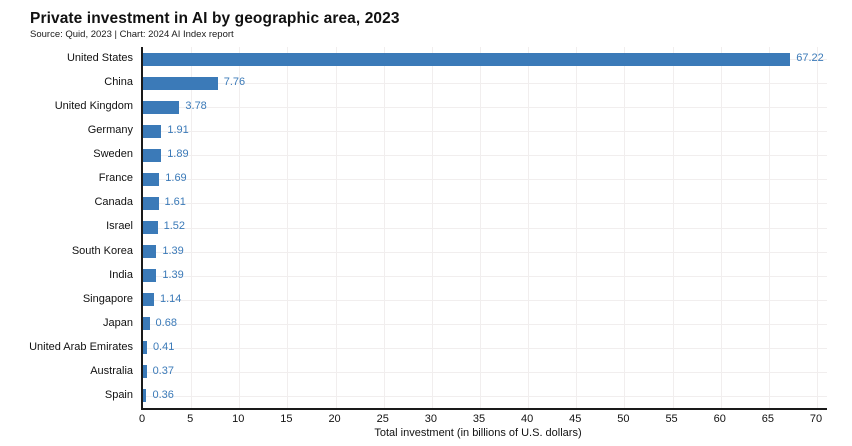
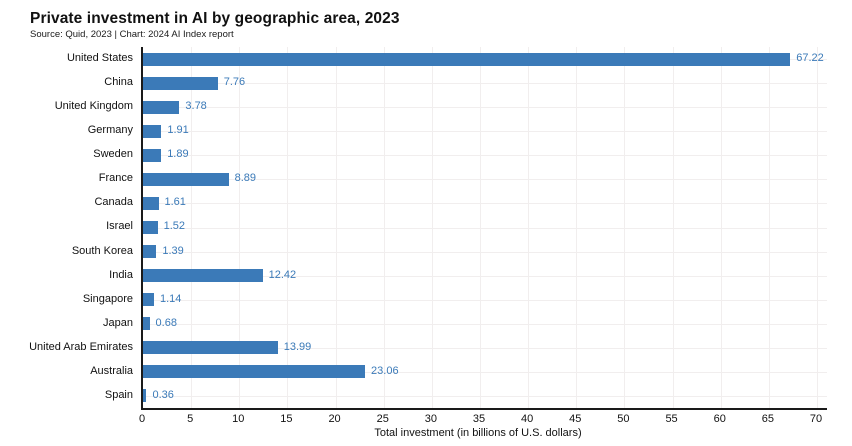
France: 1.69 -> 8.89
India: 1.39 -> 12.42
United Arab Emirates: 0.41 -> 13.99
Australia: 0.37 -> 23.06
